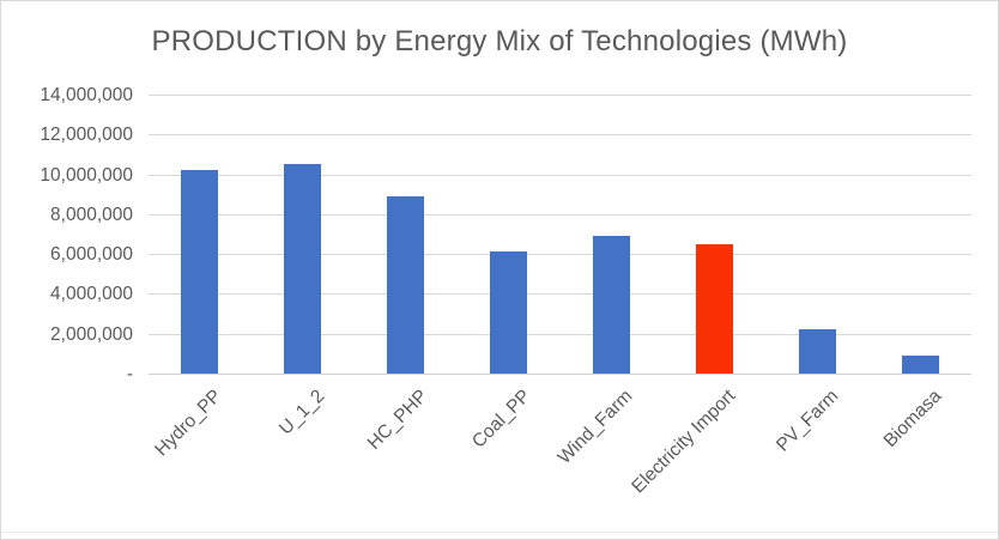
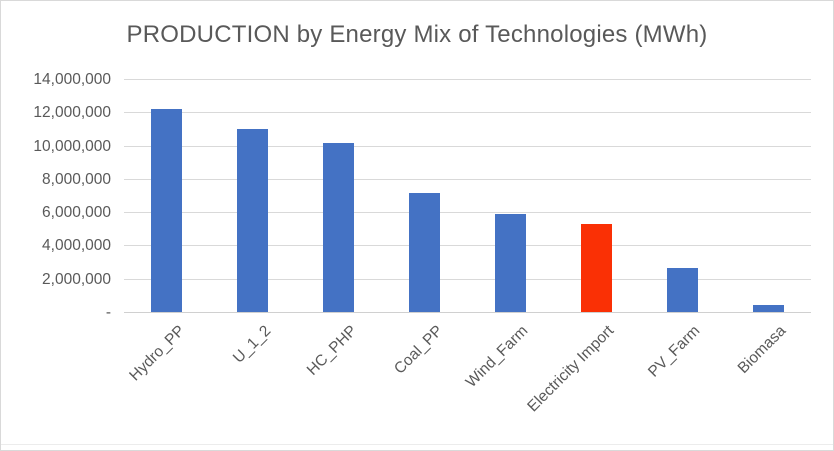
Hydro_PP: 10200000 -> 12200000
U_1_2: 10500000 -> 11000000
HC_PHP: 8900000 -> 10200000
Coal_PP: 6100000 -> 7200000
Wind_Farm: 6900000 -> 5900000
Electricity Import: 6500000 -> 5300000
PV_Farm: 2200000 -> 2600000
Biomasa: 900000 -> 400000
